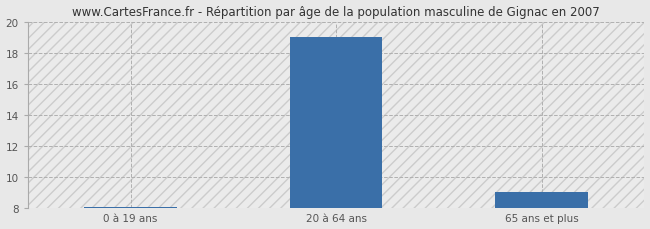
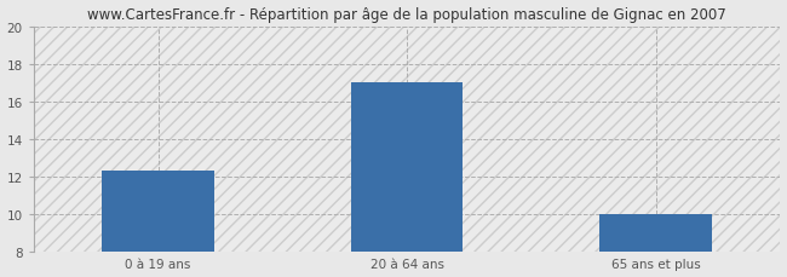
0 à 19 ans: 8.1 -> 12.3
20 à 64 ans: 19.0 -> 17.0
65 ans et plus: 9.0 -> 10.0
